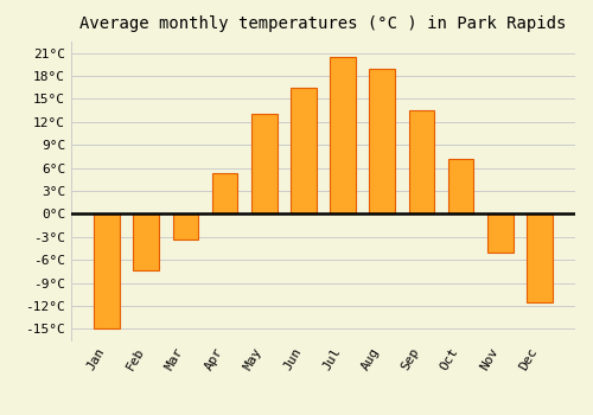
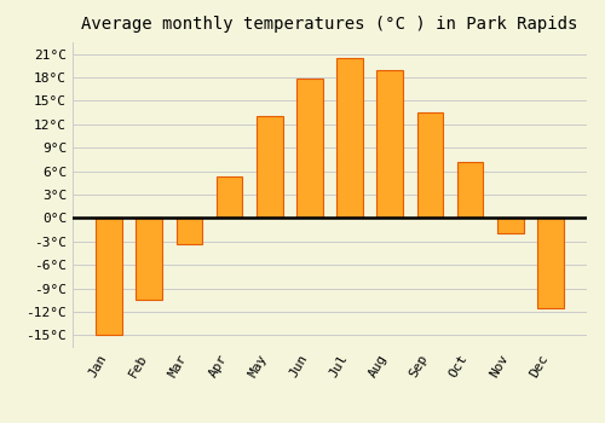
Feb: -7.4°C -> -10.5°C
Jun: 16.4°C -> 17.8°C
Nov: -5.0°C -> -2.0°C
